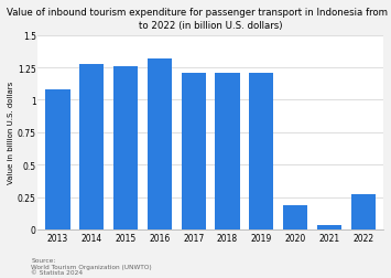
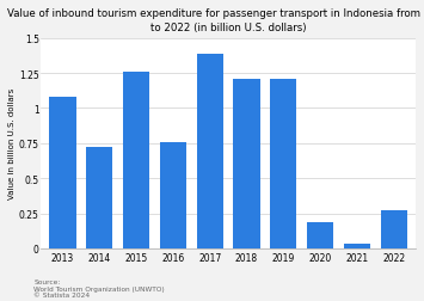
2014: 1.28 -> 0.72
2016: 1.32 -> 0.76
2017: 1.21 -> 1.39
